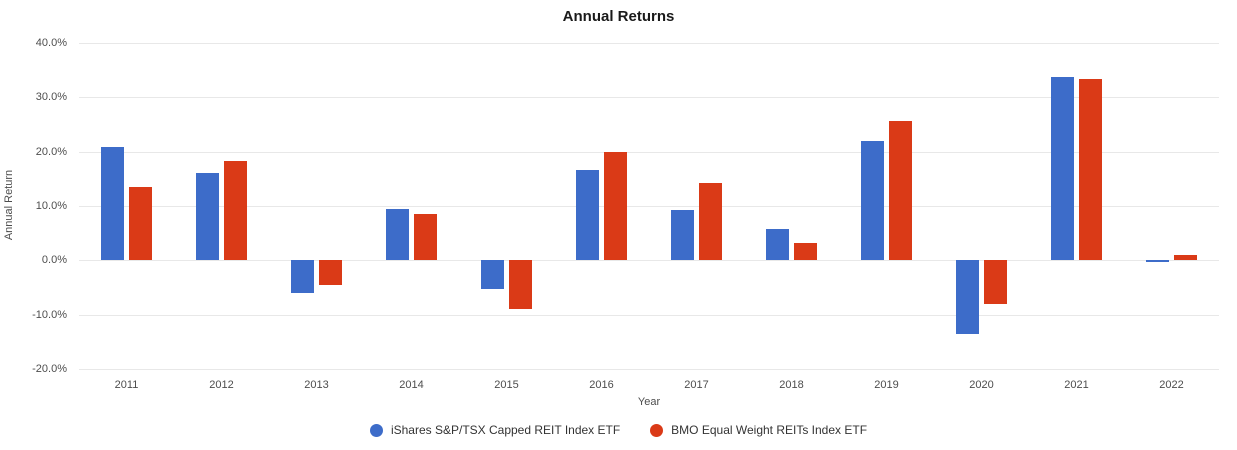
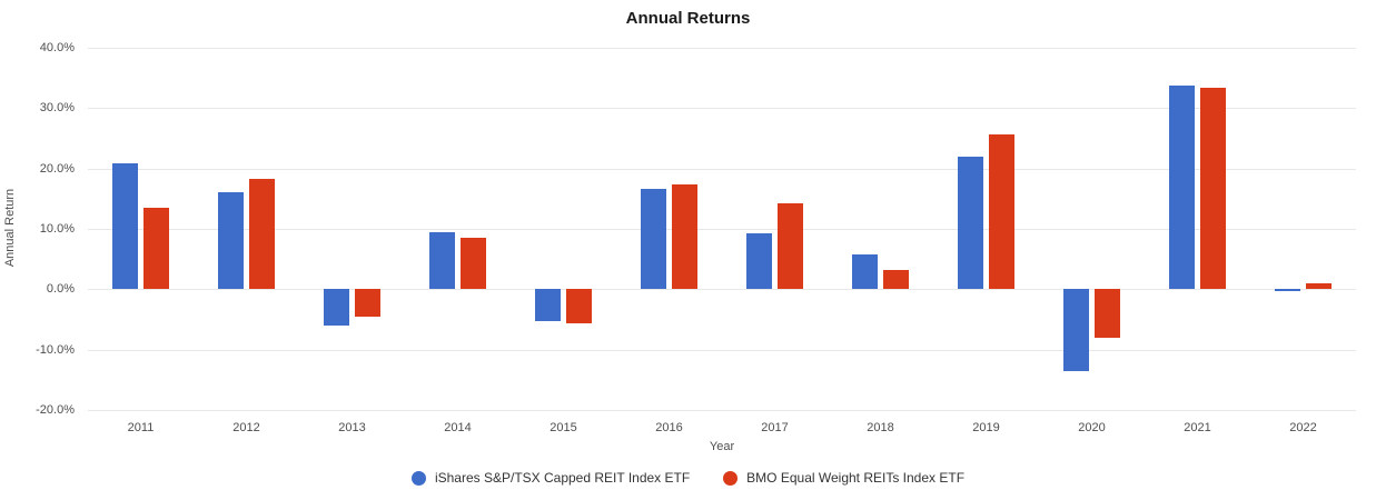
BMO Equal Weight REITs Index ETF/2015: -9% -> -6%
BMO Equal Weight REITs Index ETF/2016: 20% -> 17%
